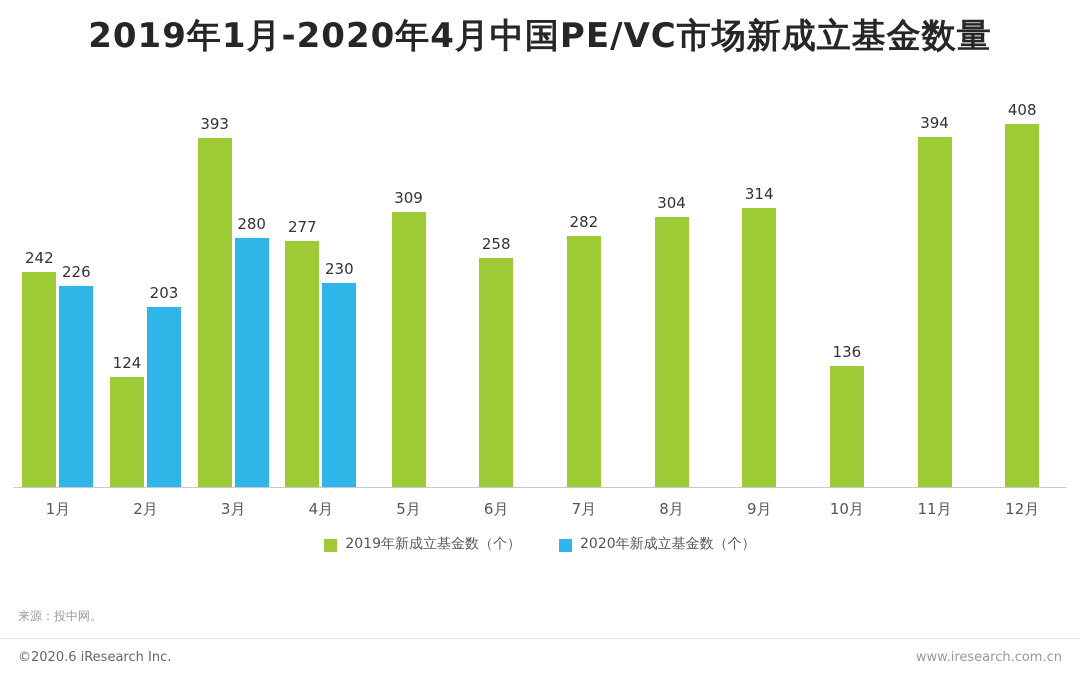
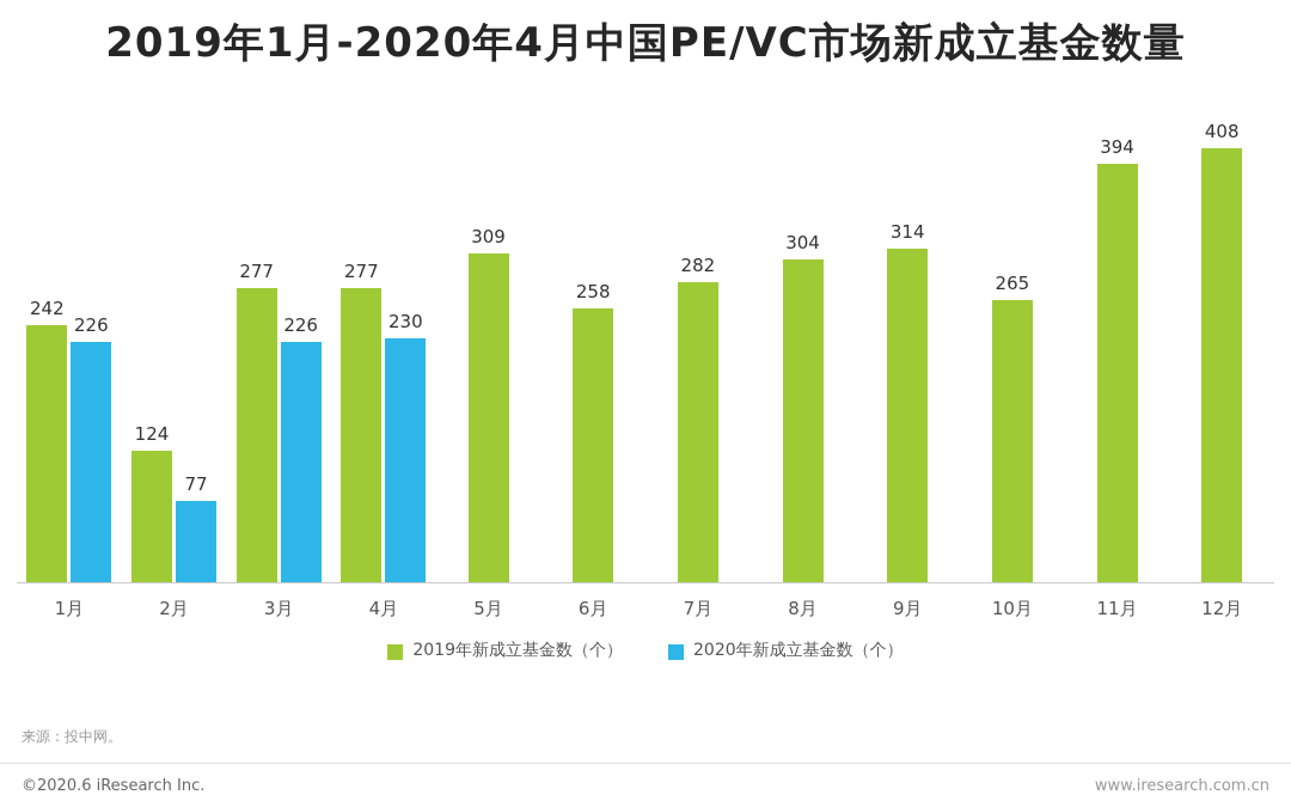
2020年新成立基金数（个）/2月: 203 -> 77
2019年新成立基金数（个）/3月: 393 -> 277
2020年新成立基金数（个）/3月: 280 -> 226
2019年新成立基金数（个）/10月: 136 -> 265
